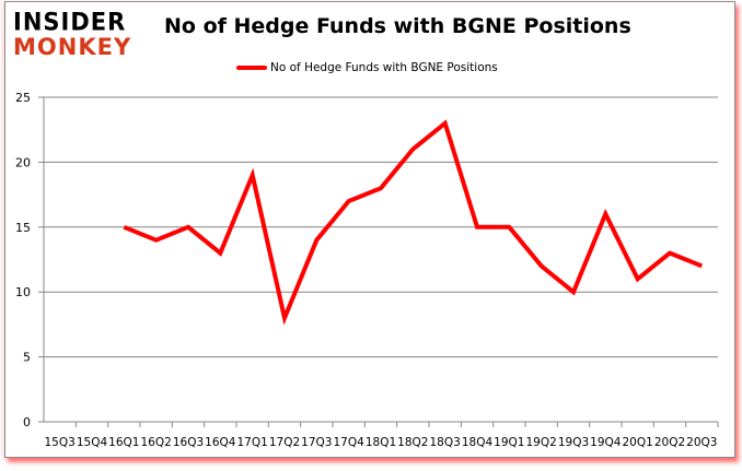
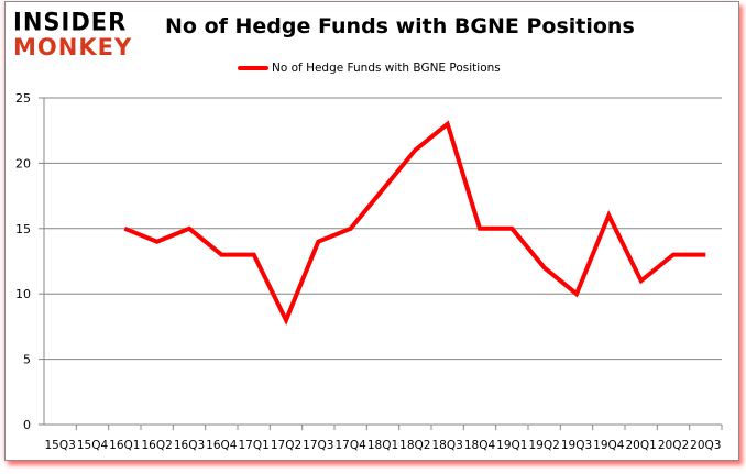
17Q1: 19 -> 13
17Q4: 17 -> 15
20Q3: 12 -> 13
